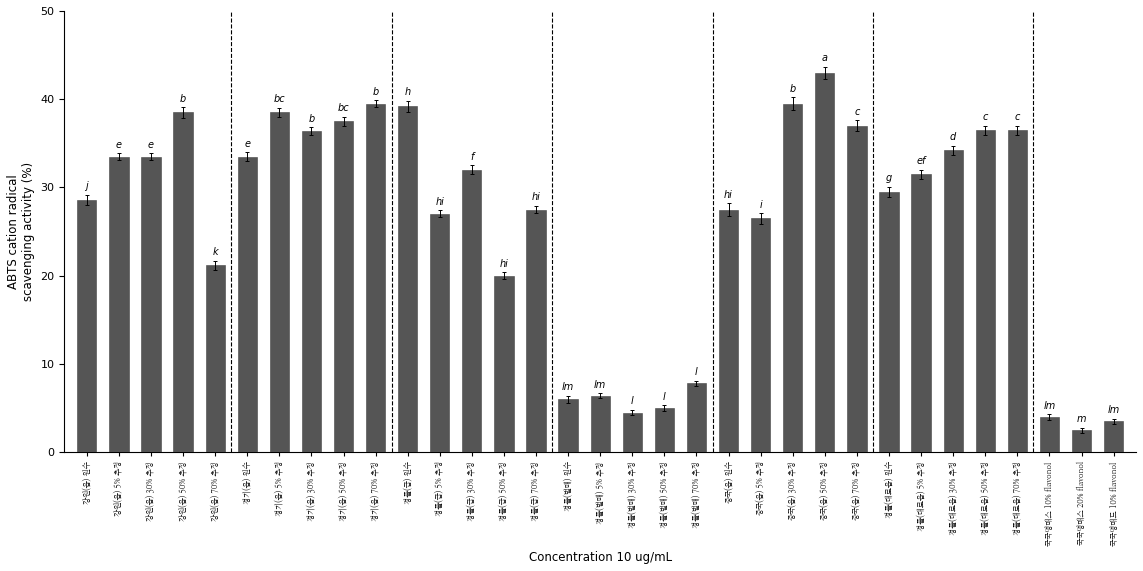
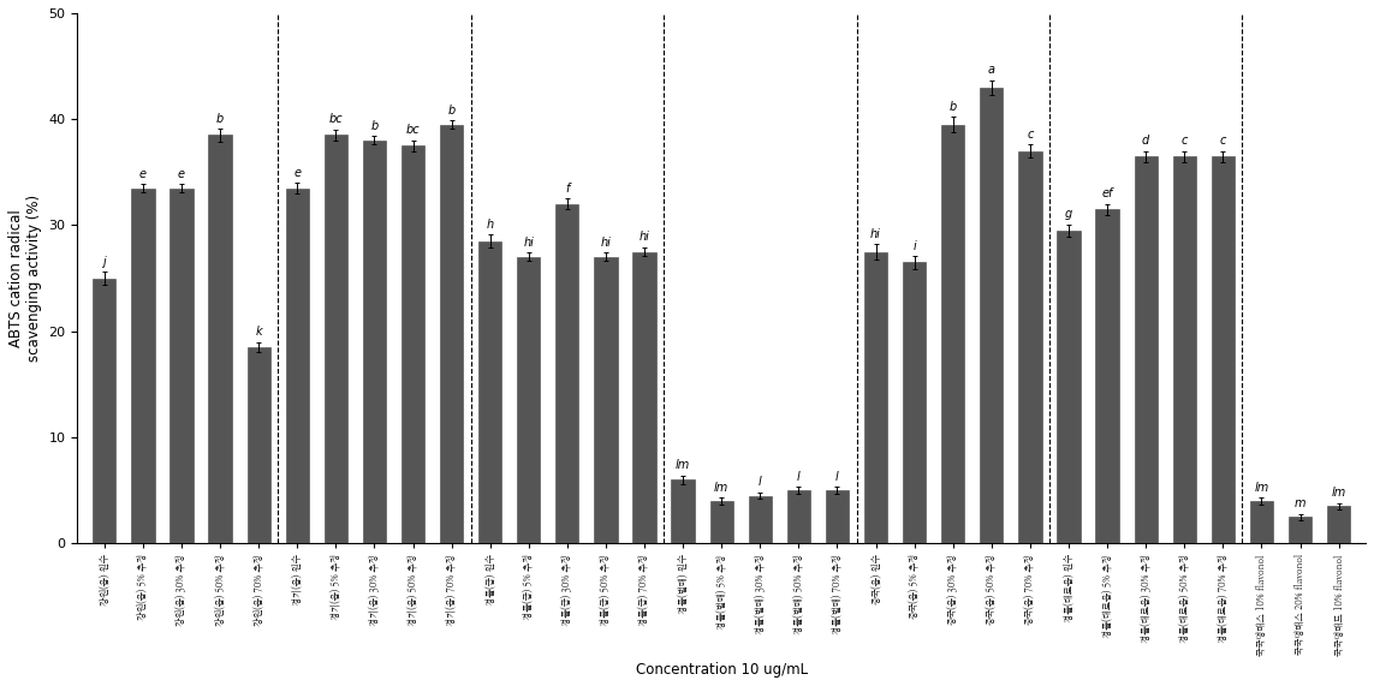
강원(읍) 원수: 28.6 -> 25.0
강원(읍) 70% 추정: 21.2 -> 18.5
경기(읍) 30% 추정: 36.4 -> 38.0
경풀(급) 원수: 39.2 -> 28.5
경풀(급) 50% 추정: 20.0 -> 27.0
경풀(벌매) 5% 추정: 6.4 -> 4.0
경풀(벌매) 70% 추정: 7.8 -> 5.0
경풀(대로읍) 30% 추정: 34.2 -> 36.5
